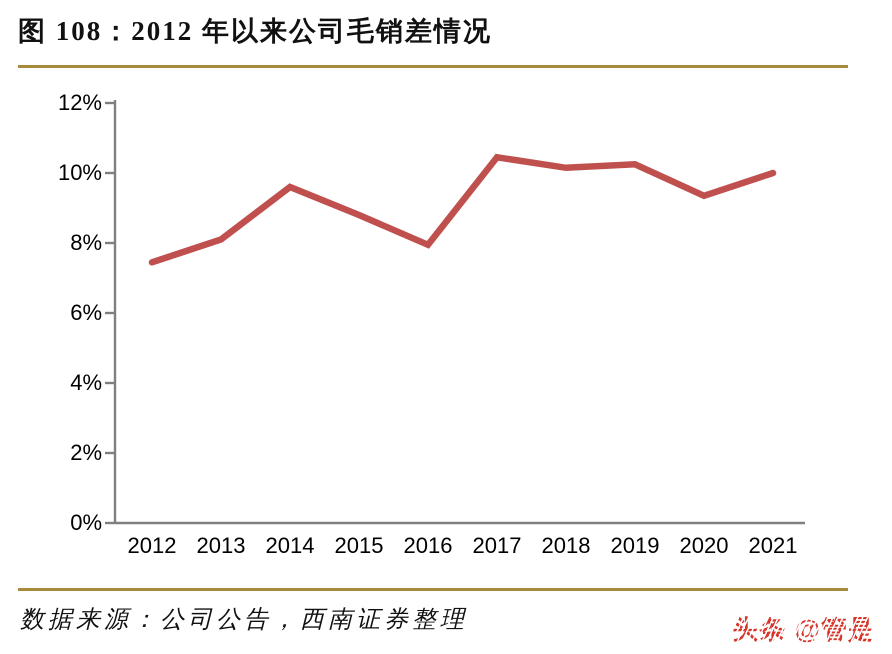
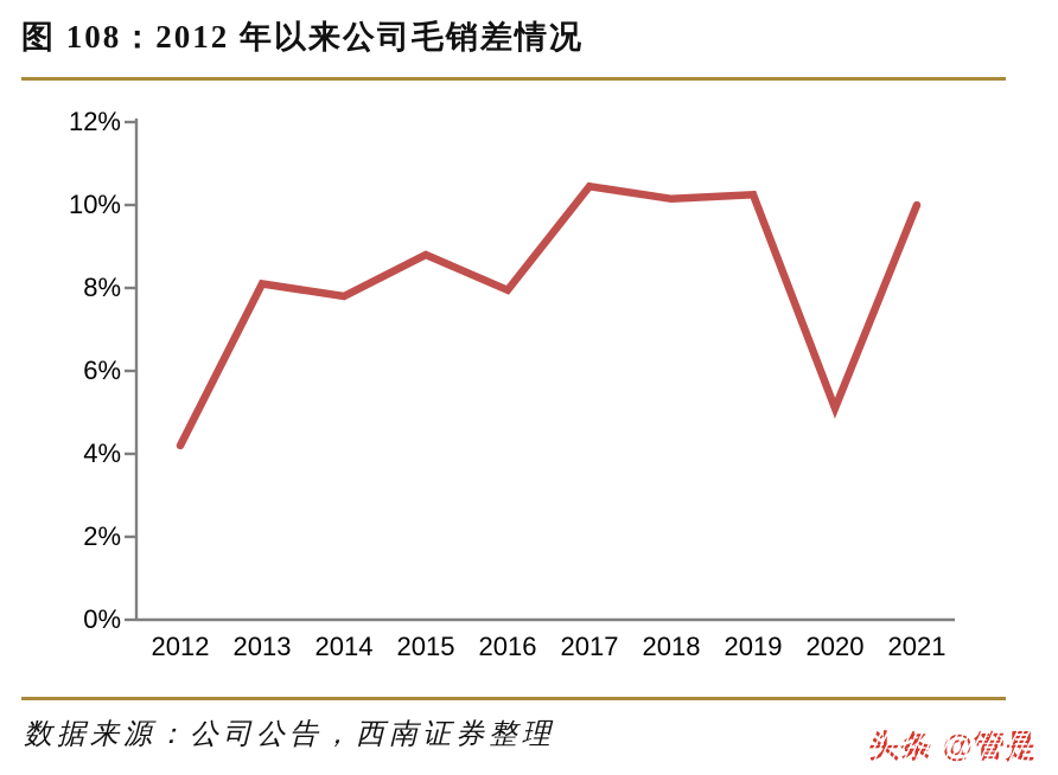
2012: 7.5% -> 4.2%
2014: 9.6% -> 7.8%
2020: 9.3% -> 5.1%
